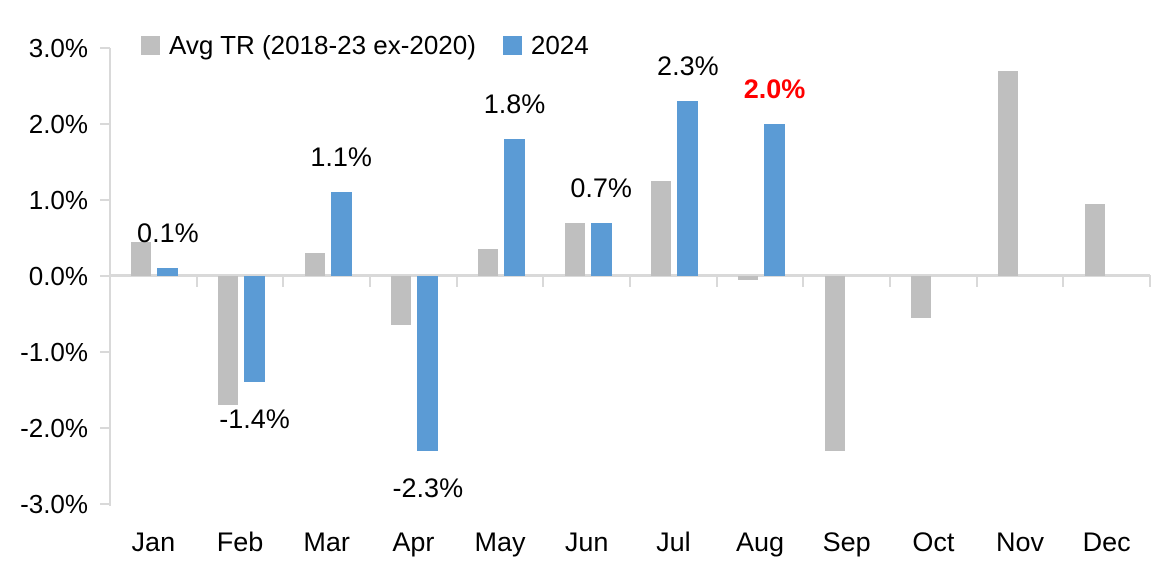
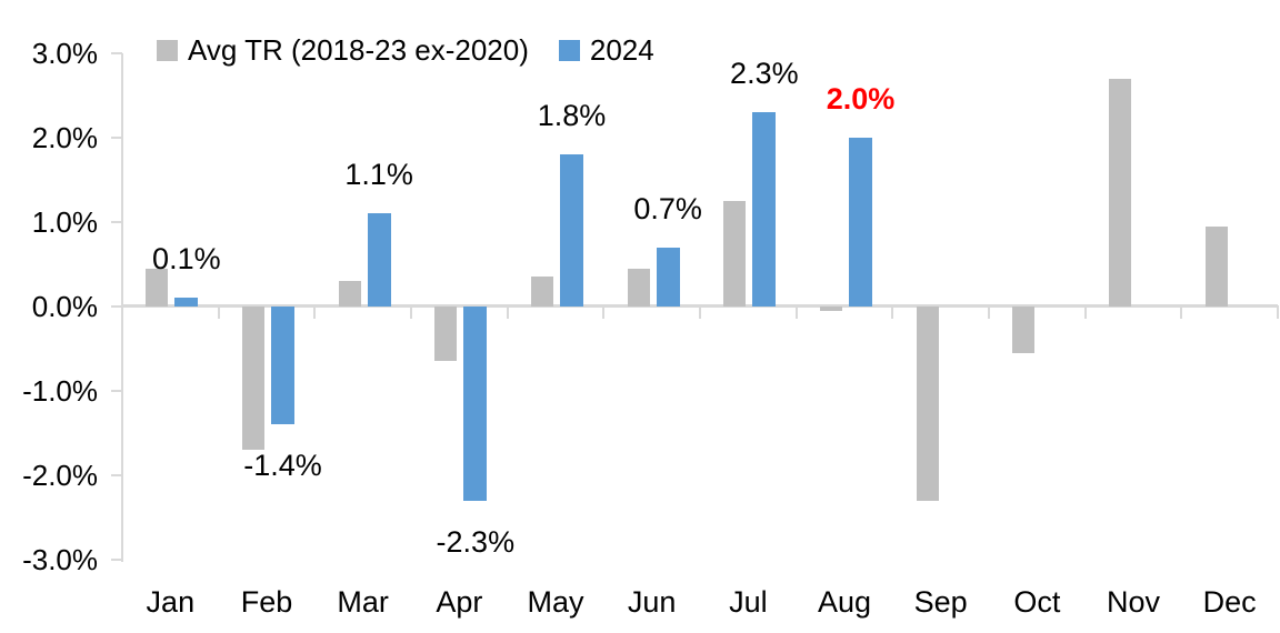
Avg TR (2018-23 ex-2020)/Jun: 0.7% -> 0.5%
